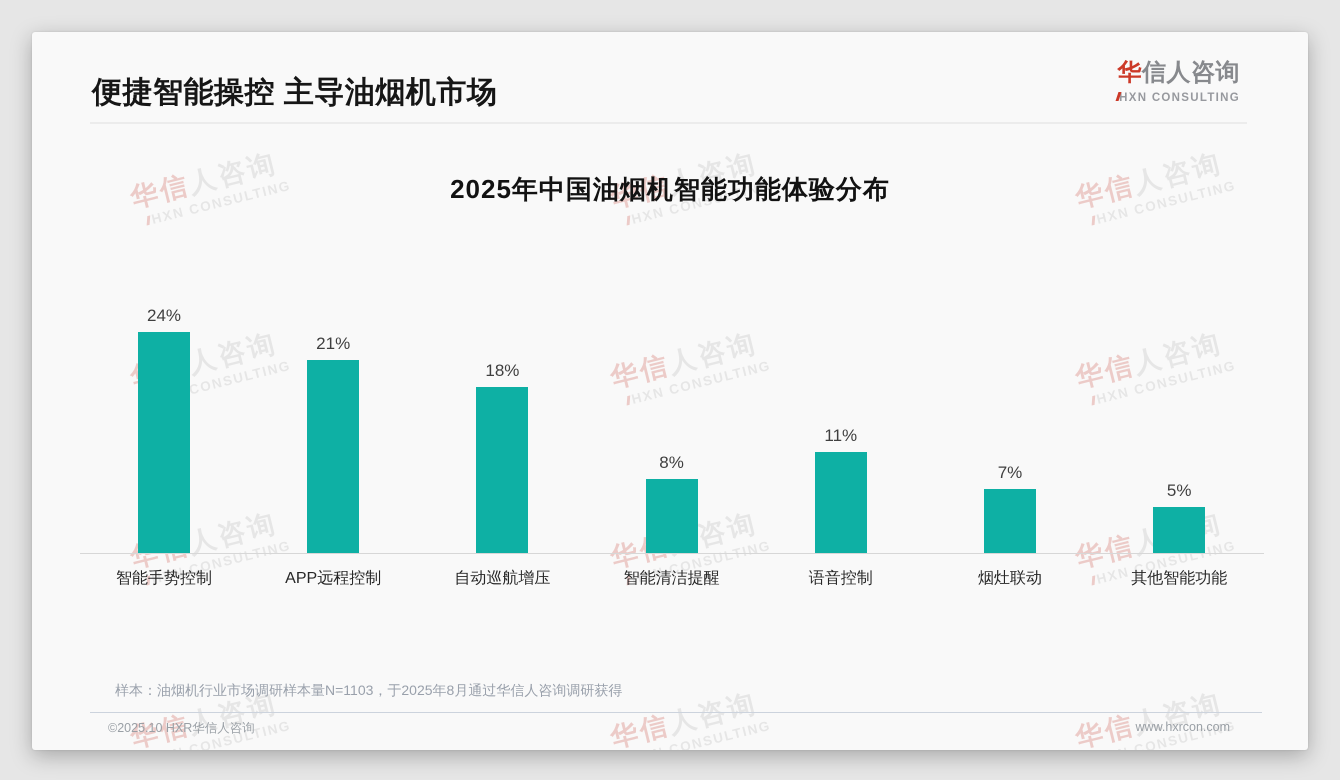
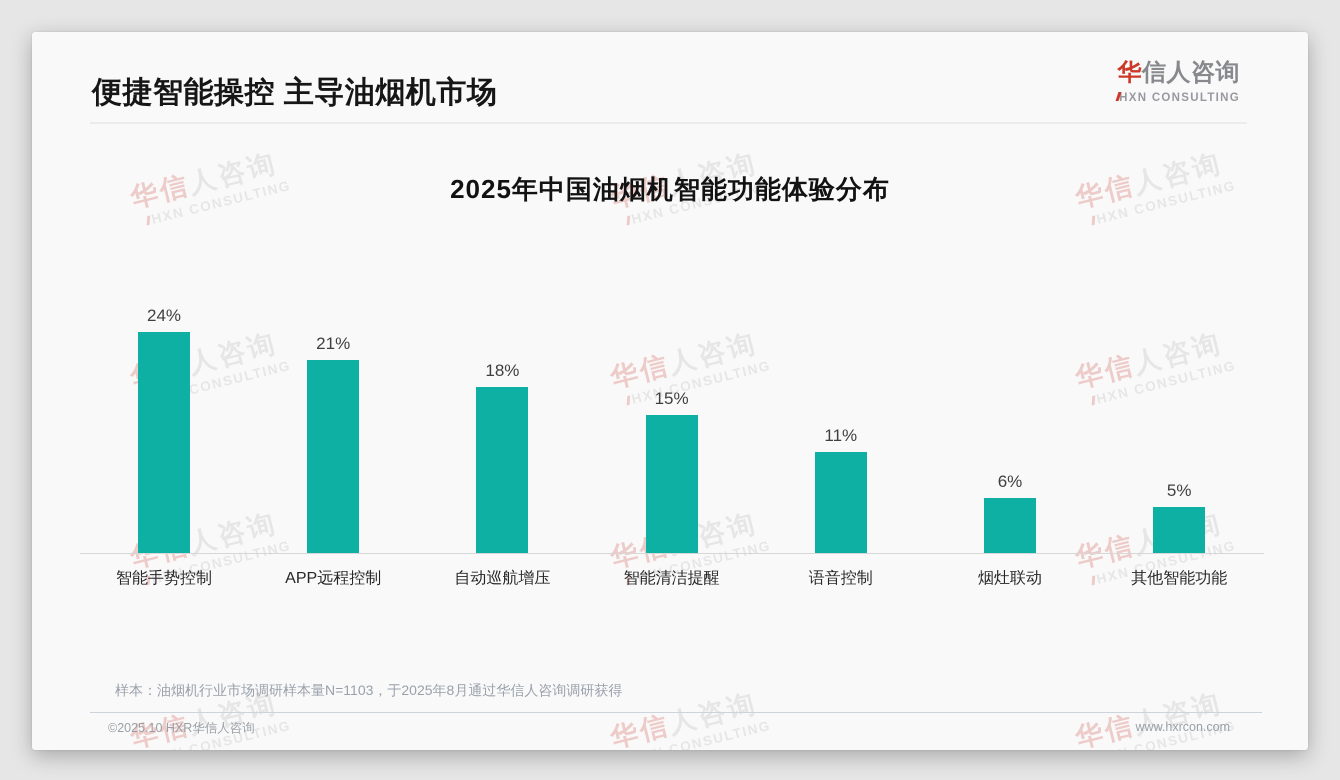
智能清洁提醒: 8% -> 15%
烟灶联动: 7% -> 6%
